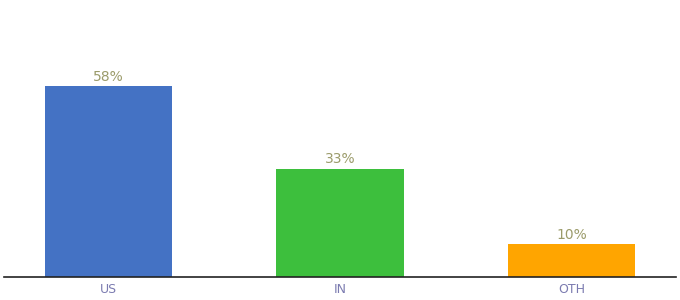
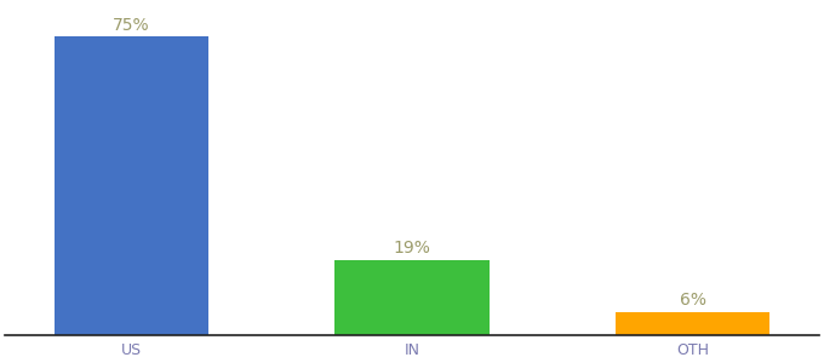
US: 58% -> 75%
IN: 33% -> 19%
OTH: 10% -> 6%
